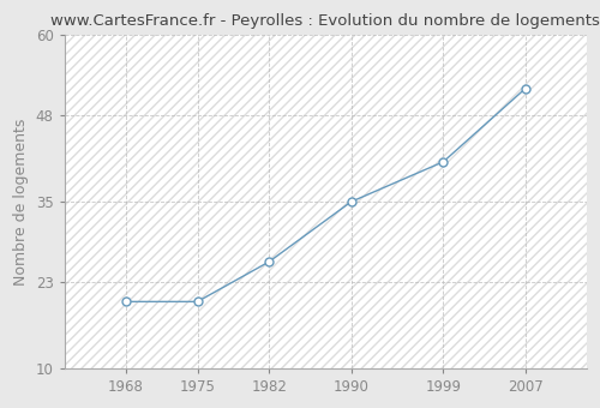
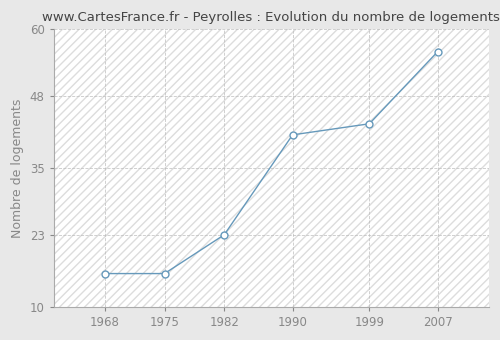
1968: 20 -> 16
1975: 20 -> 16
1982: 26 -> 23
1990: 35 -> 41
1999: 41 -> 43
2007: 52 -> 56
